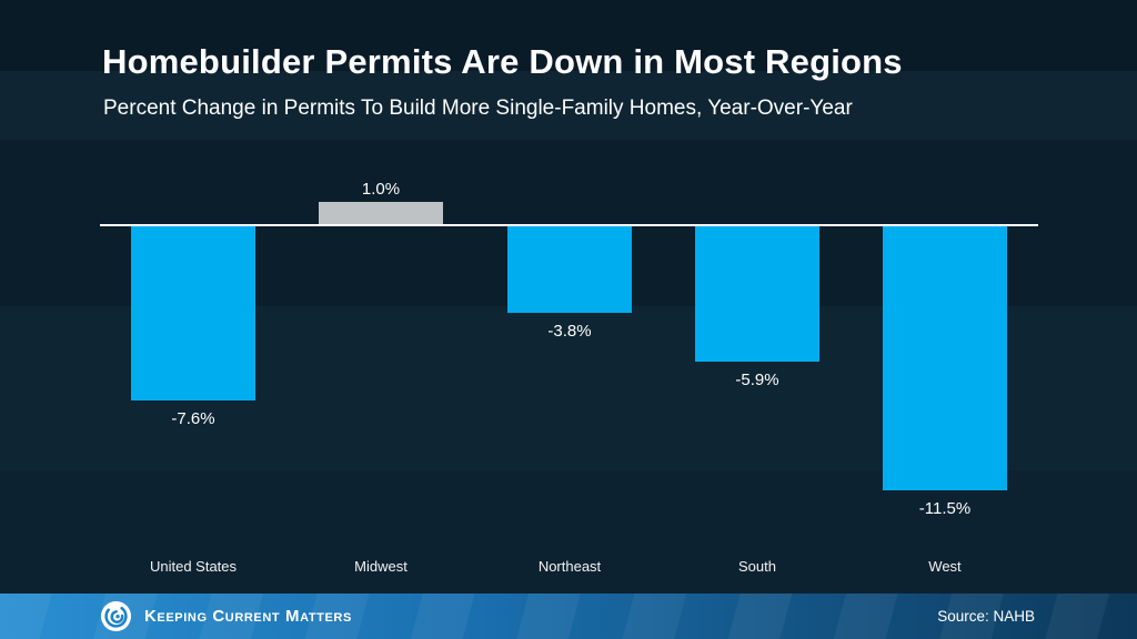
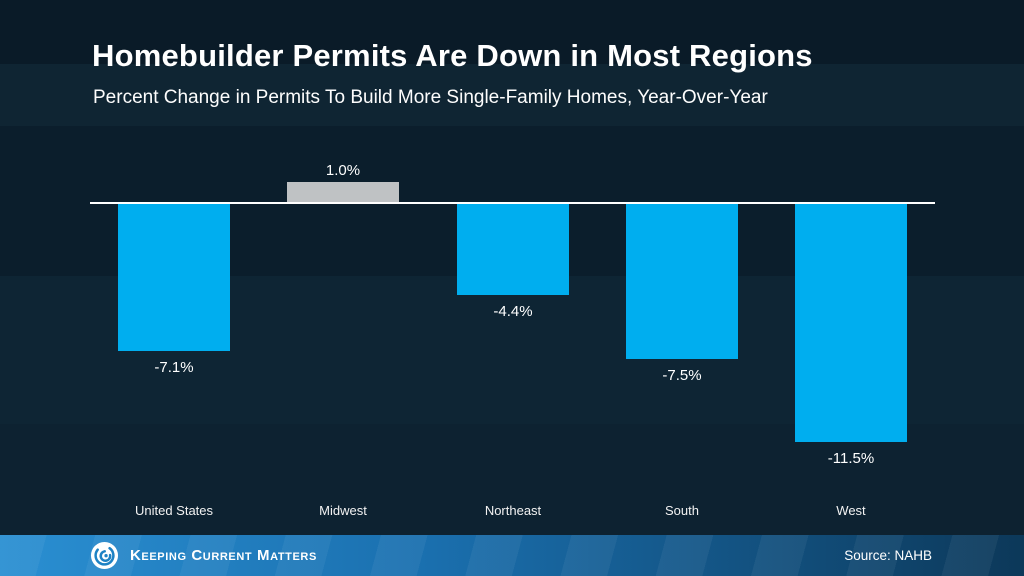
United States: -7.6% -> -7.1%
Northeast: -3.8% -> -4.4%
South: -5.9% -> -7.5%
